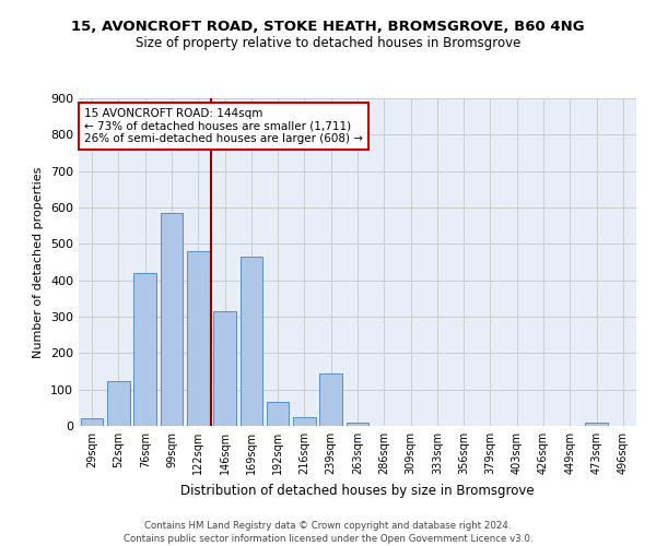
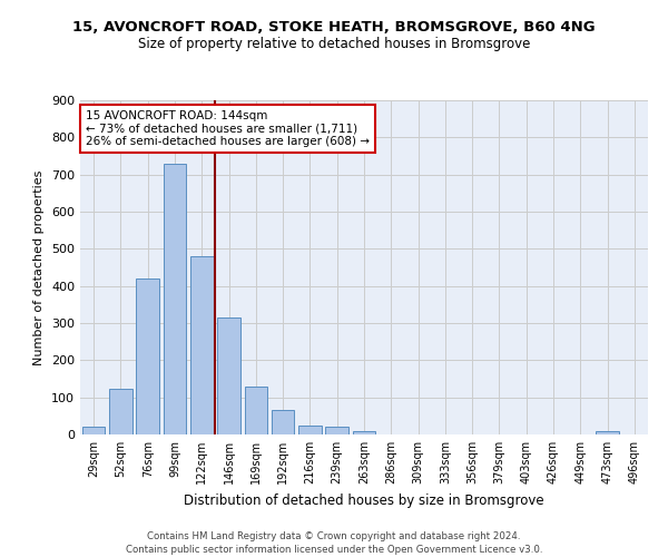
99sqm: 585 -> 730
169sqm: 465 -> 130
239sqm: 145 -> 20
